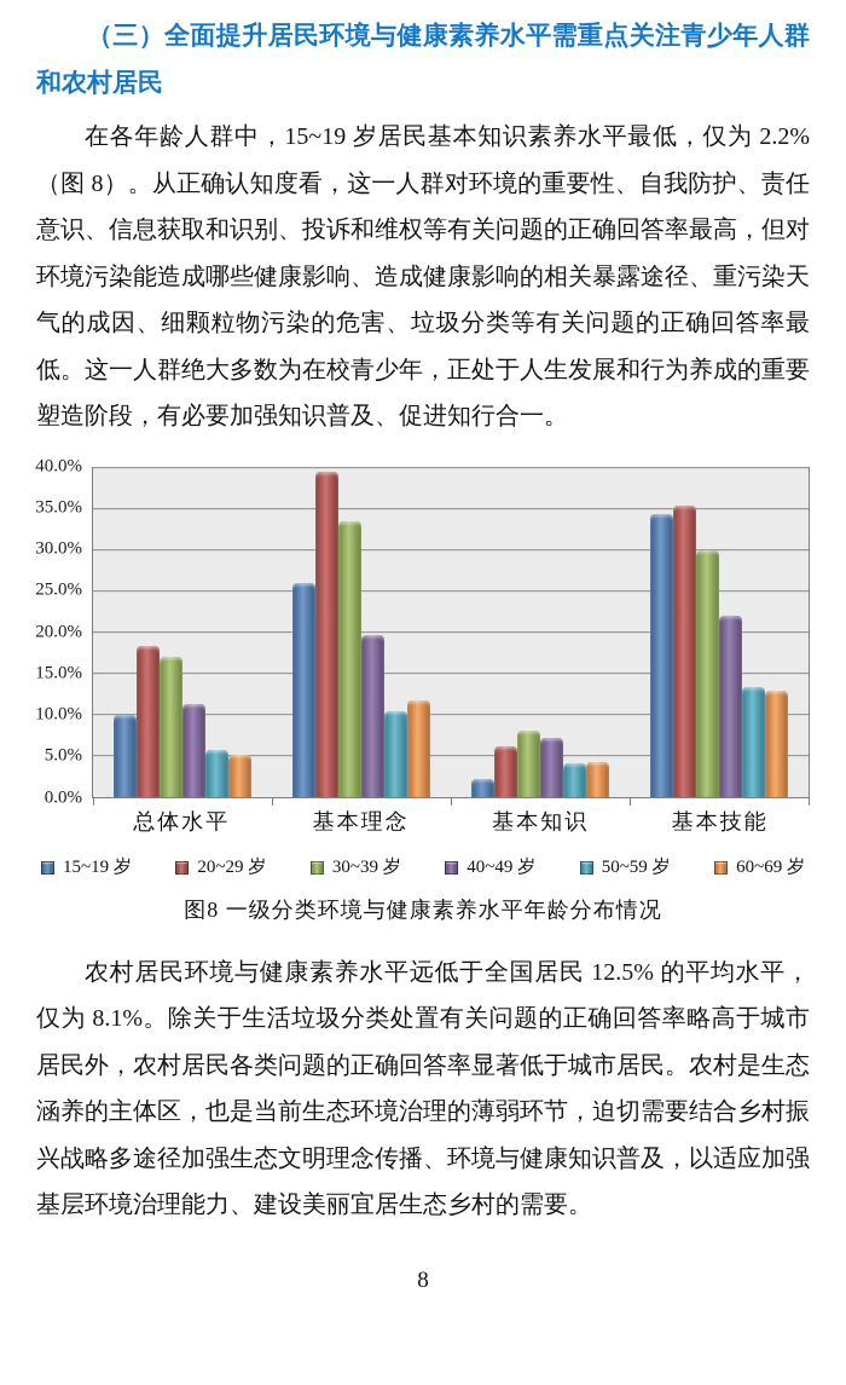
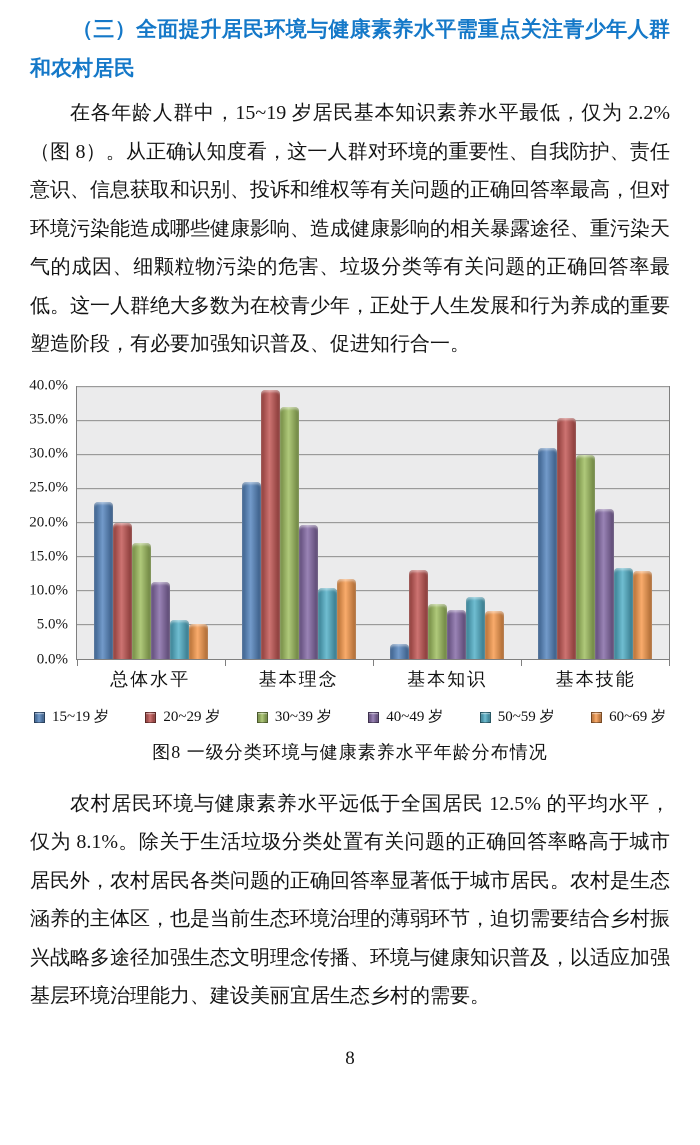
15~19 岁/总体水平: 10% -> 23%
20~29 岁/总体水平: 18% -> 20%
30~39 岁/基本理念: 33% -> 37%
20~29 岁/基本知识: 6% -> 13%
50~59 岁/基本知识: 4% -> 9%
60~69 岁/基本知识: 4% -> 7%
15~19 岁/基本技能: 34% -> 31%
